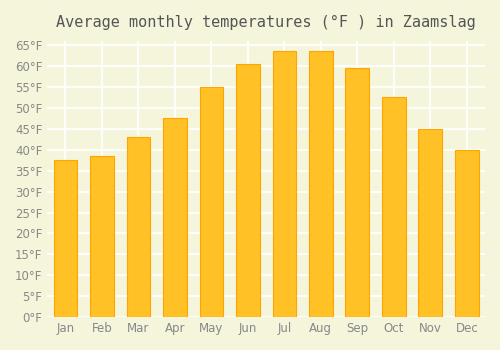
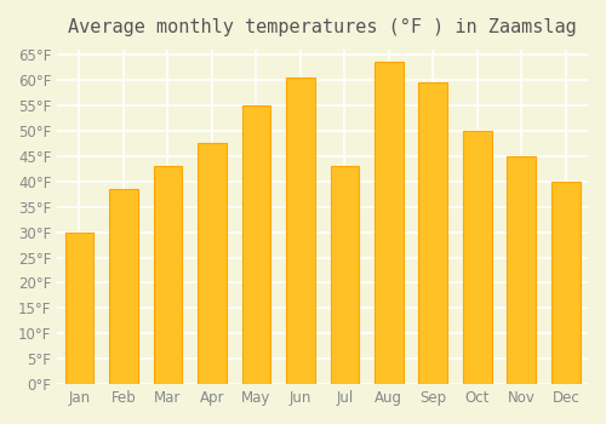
Jan: 37.5°F -> 30.0°F
Jul: 63.5°F -> 43.0°F
Oct: 52.5°F -> 50.0°F
